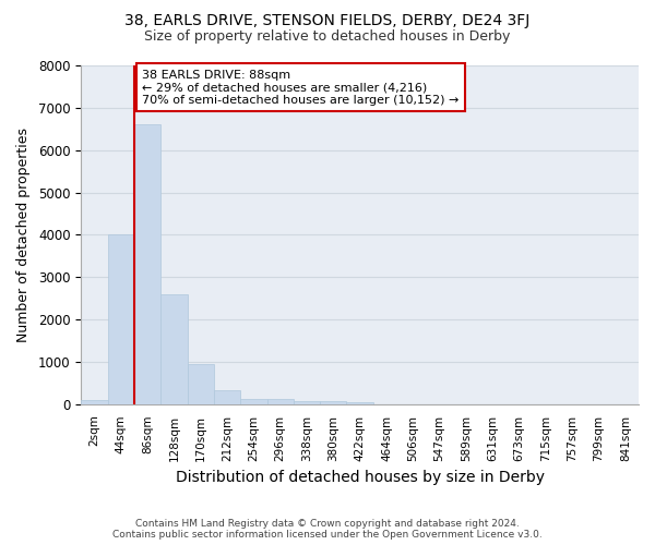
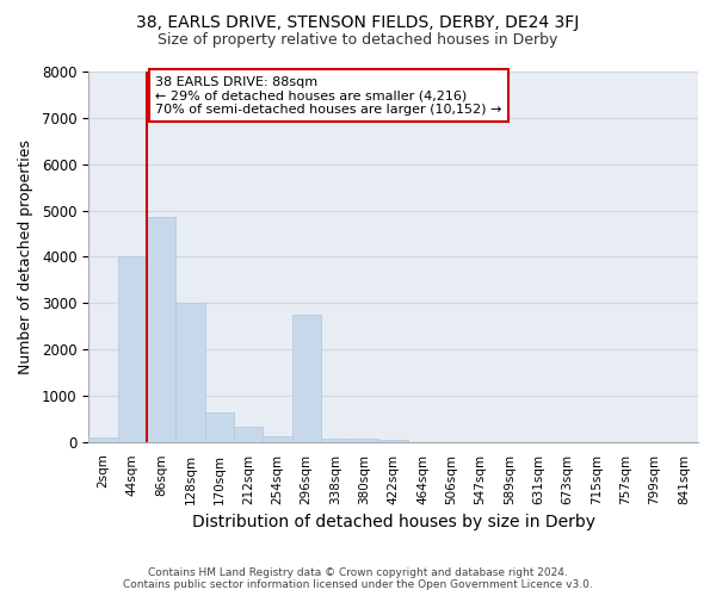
86sqm: 6600 -> 4850
128sqm: 2600 -> 3000
170sqm: 950 -> 650
296sqm: 120 -> 2750
